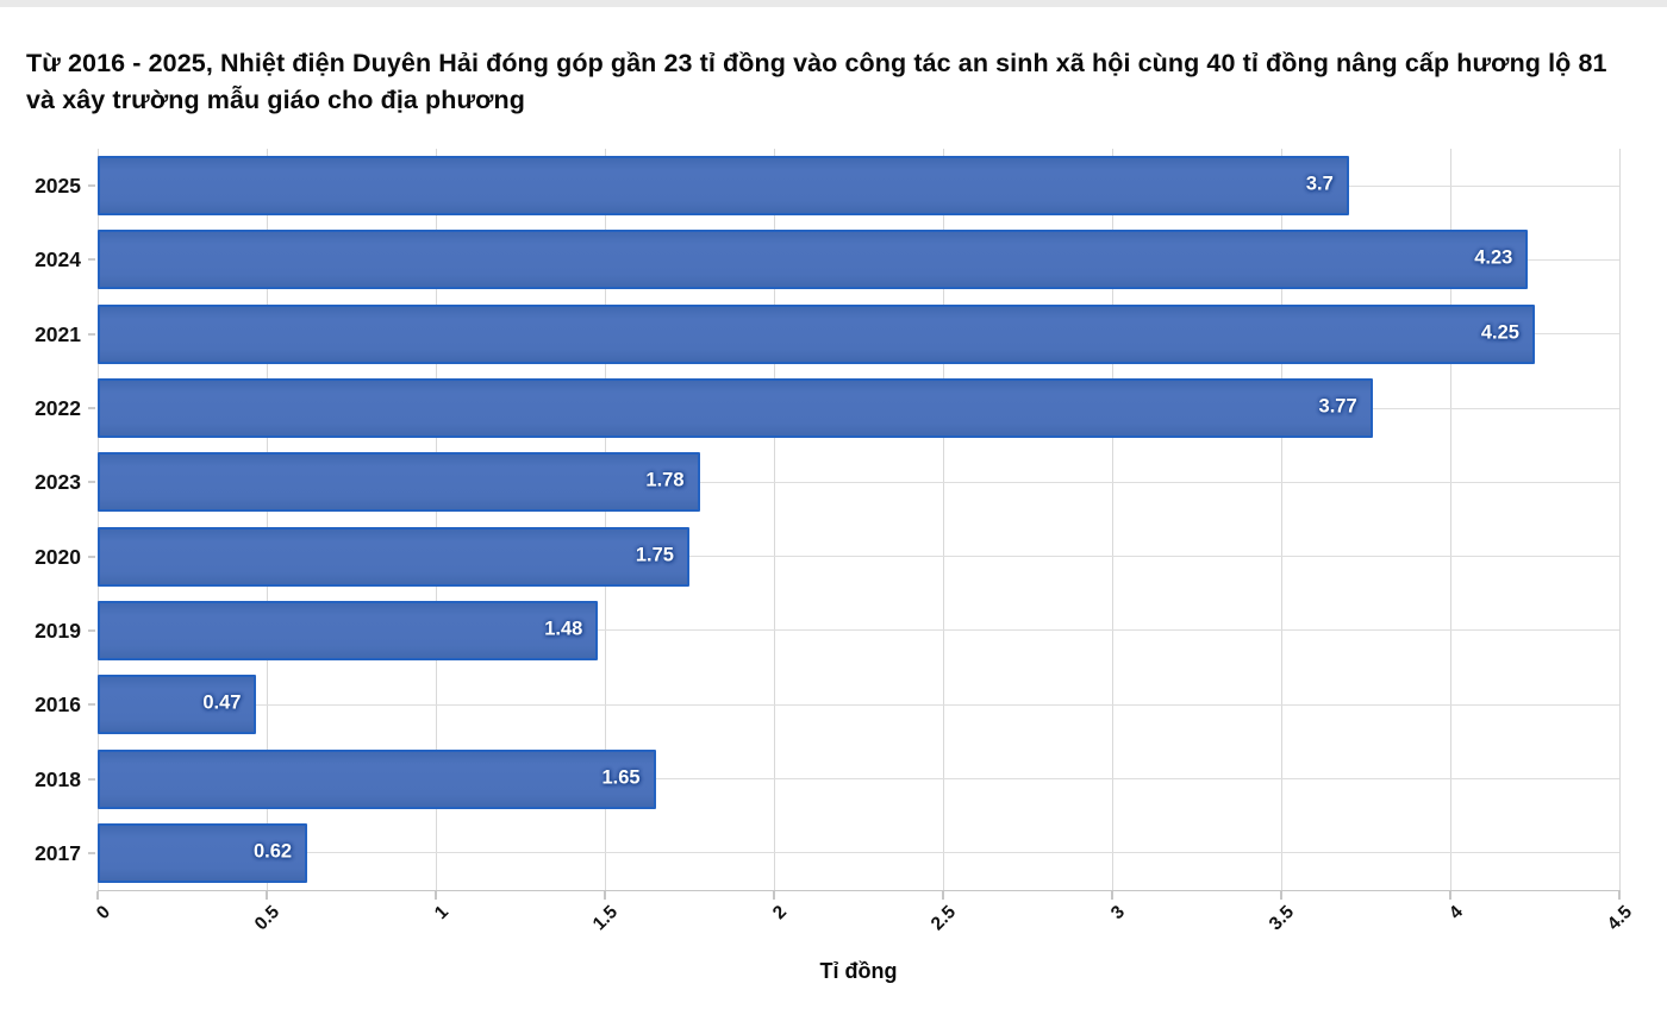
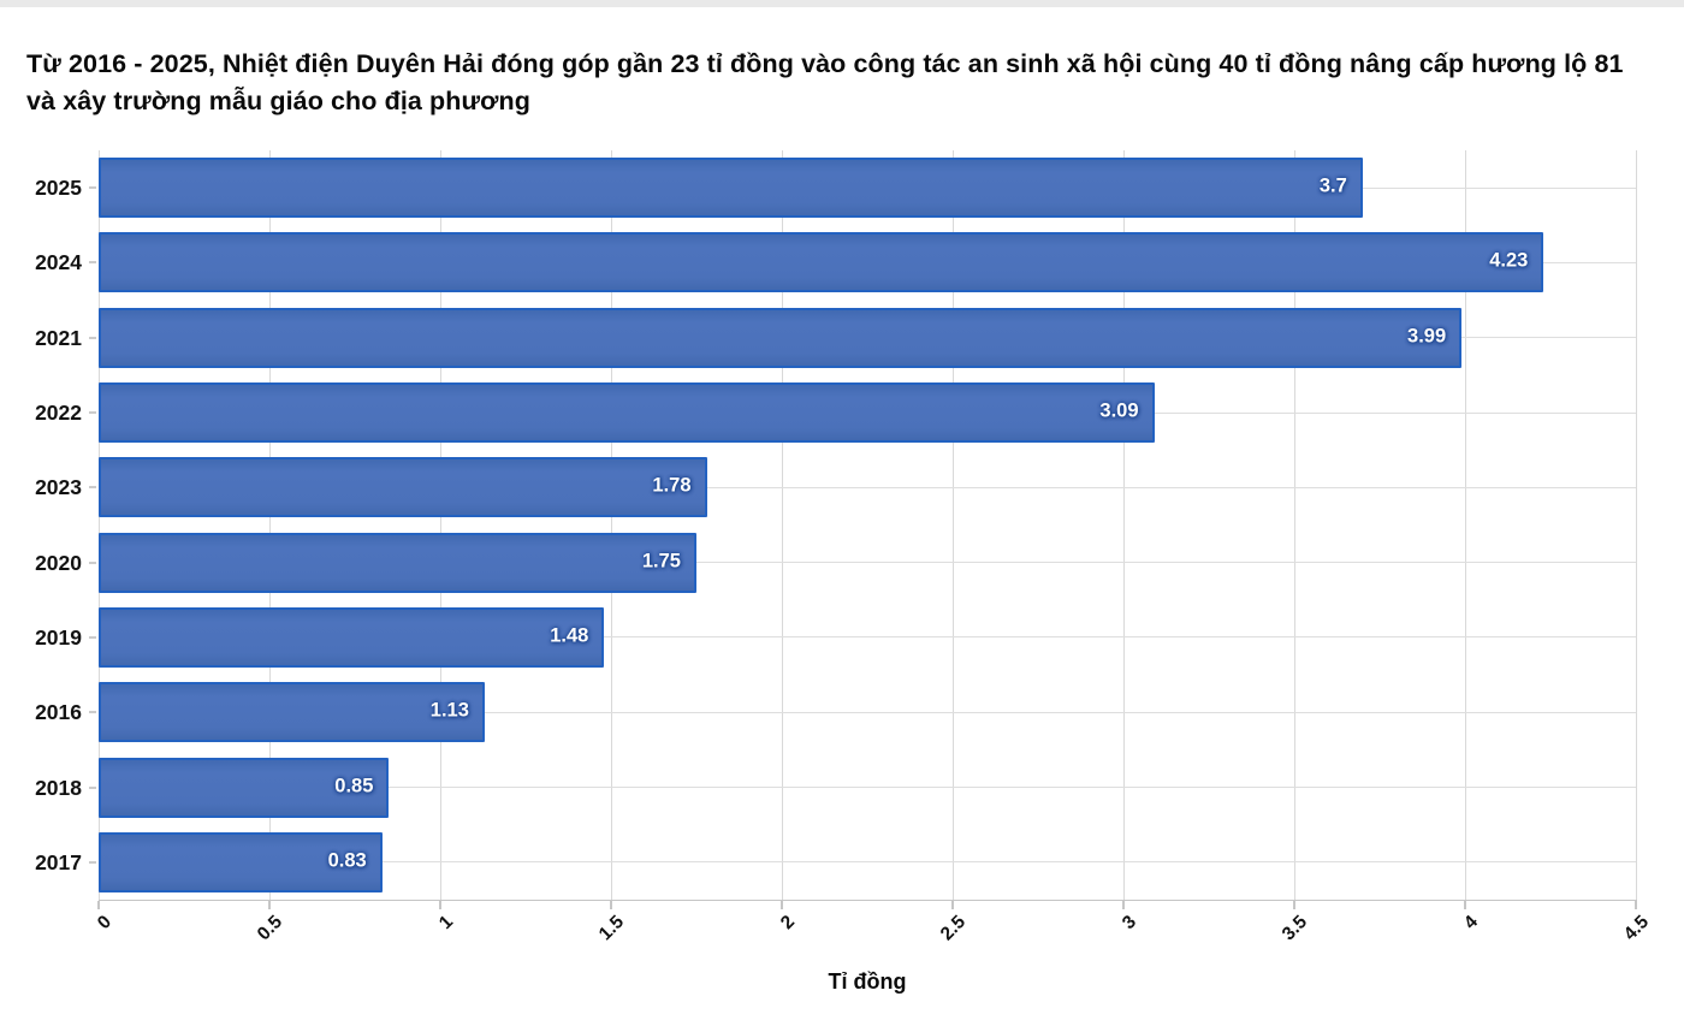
2021: 4.25 -> 3.99
2022: 3.77 -> 3.09
2016: 0.47 -> 1.13
2018: 1.65 -> 0.85
2017: 0.62 -> 0.83
